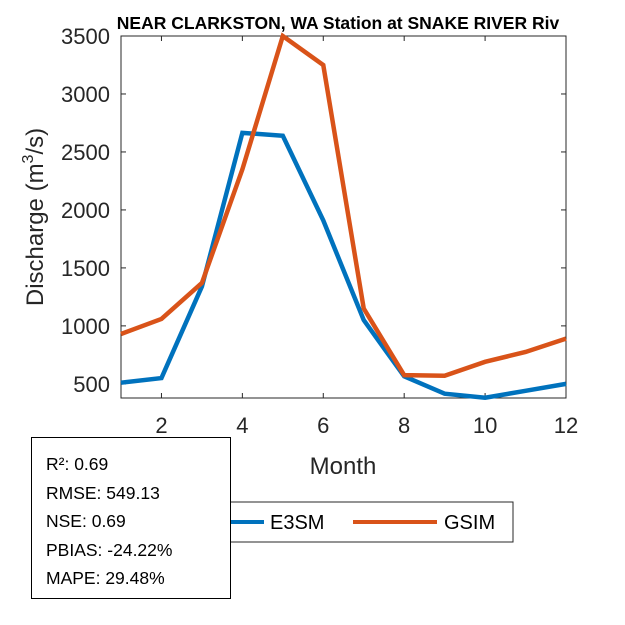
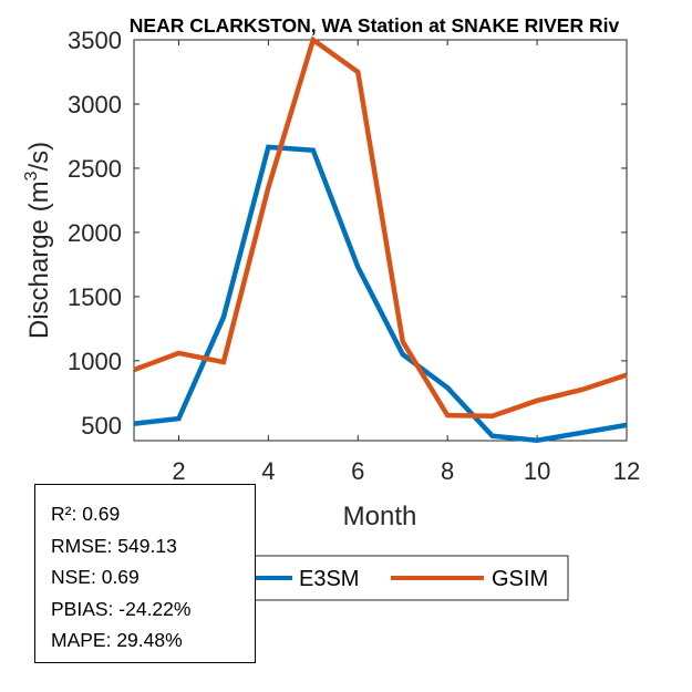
GSIM/3: 1370 -> 990
E3SM/6: 1910 -> 1730
E3SM/8: 560 -> 790
